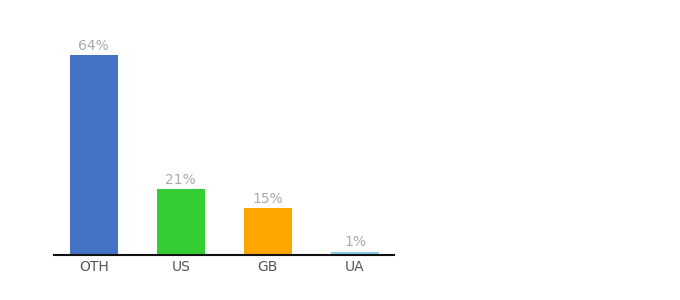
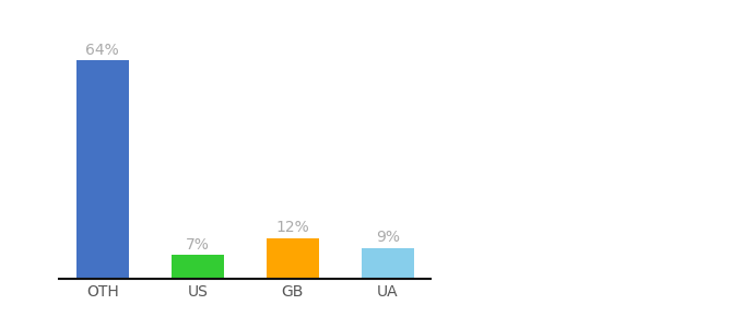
US: 21% -> 7%
GB: 15% -> 12%
UA: 1% -> 9%
